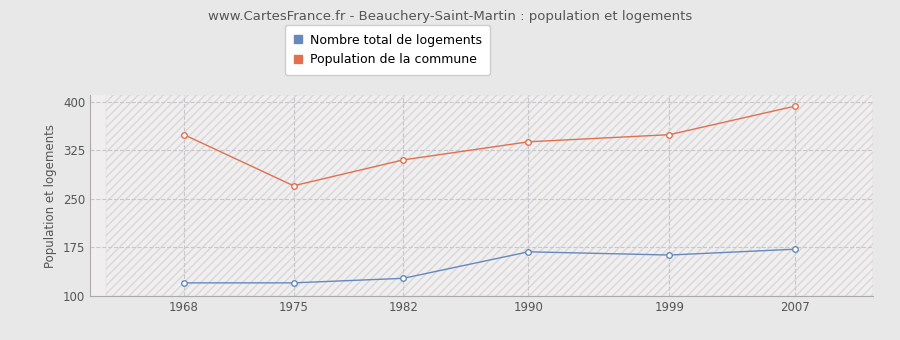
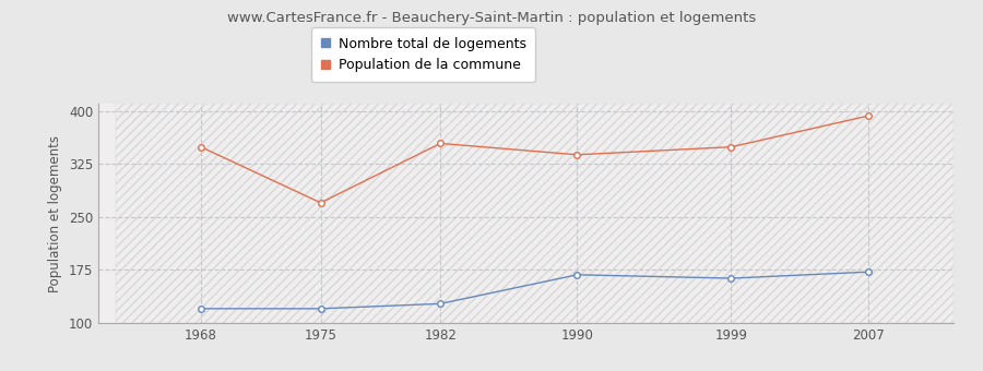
Population de la commune/1982: 310 -> 354
